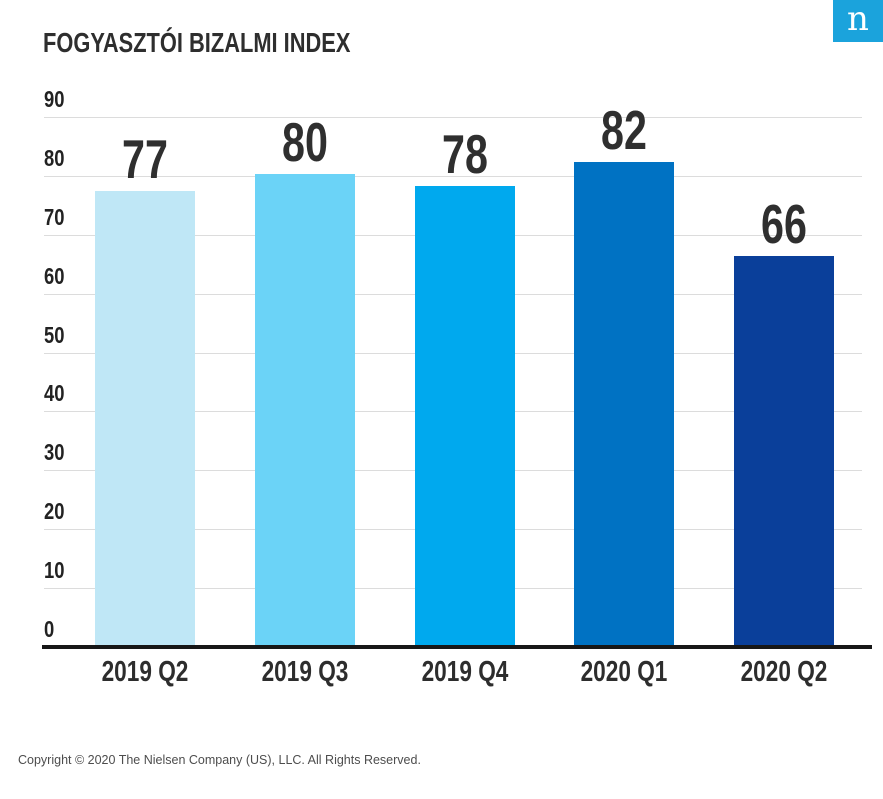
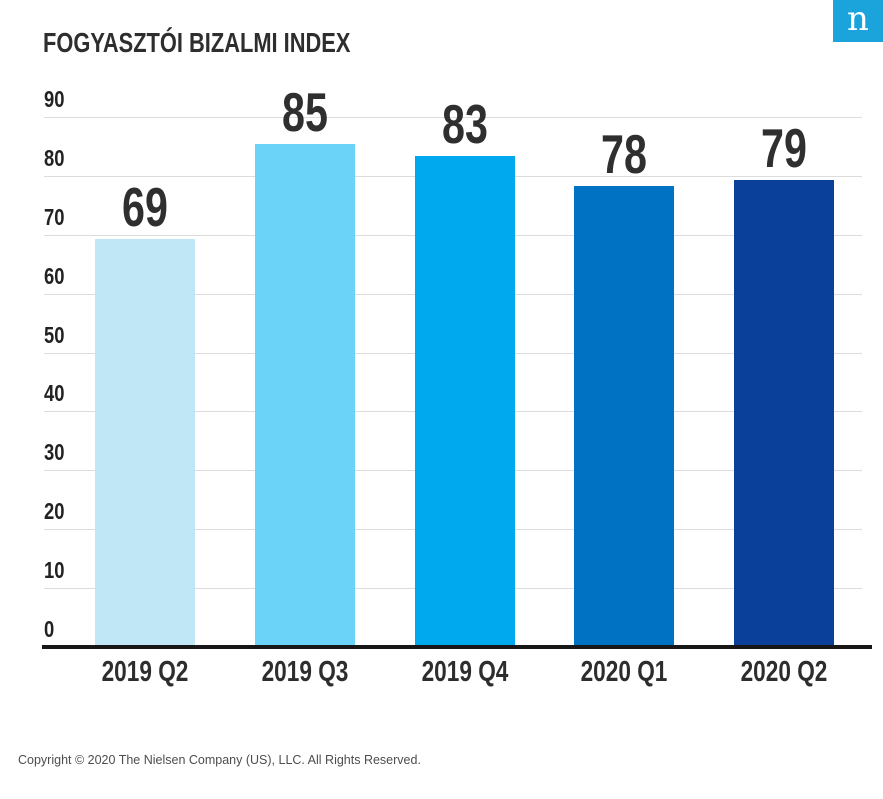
2019 Q2: 77 -> 69
2019 Q3: 80 -> 85
2019 Q4: 78 -> 83
2020 Q1: 82 -> 78
2020 Q2: 66 -> 79
